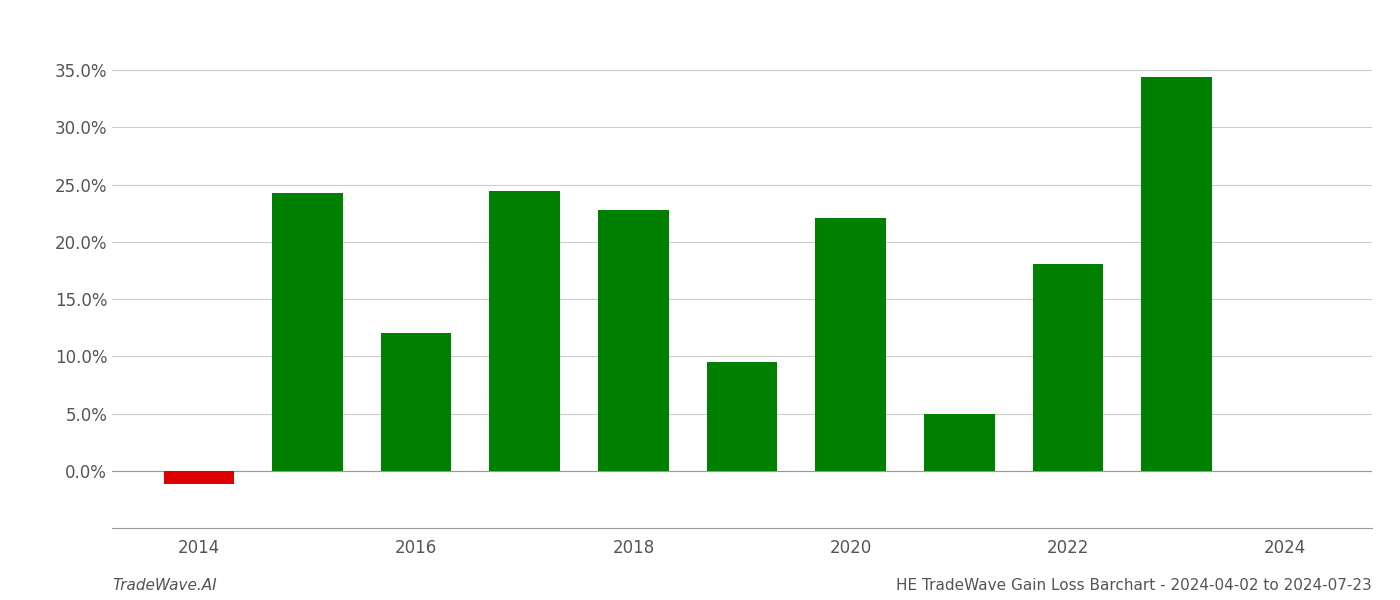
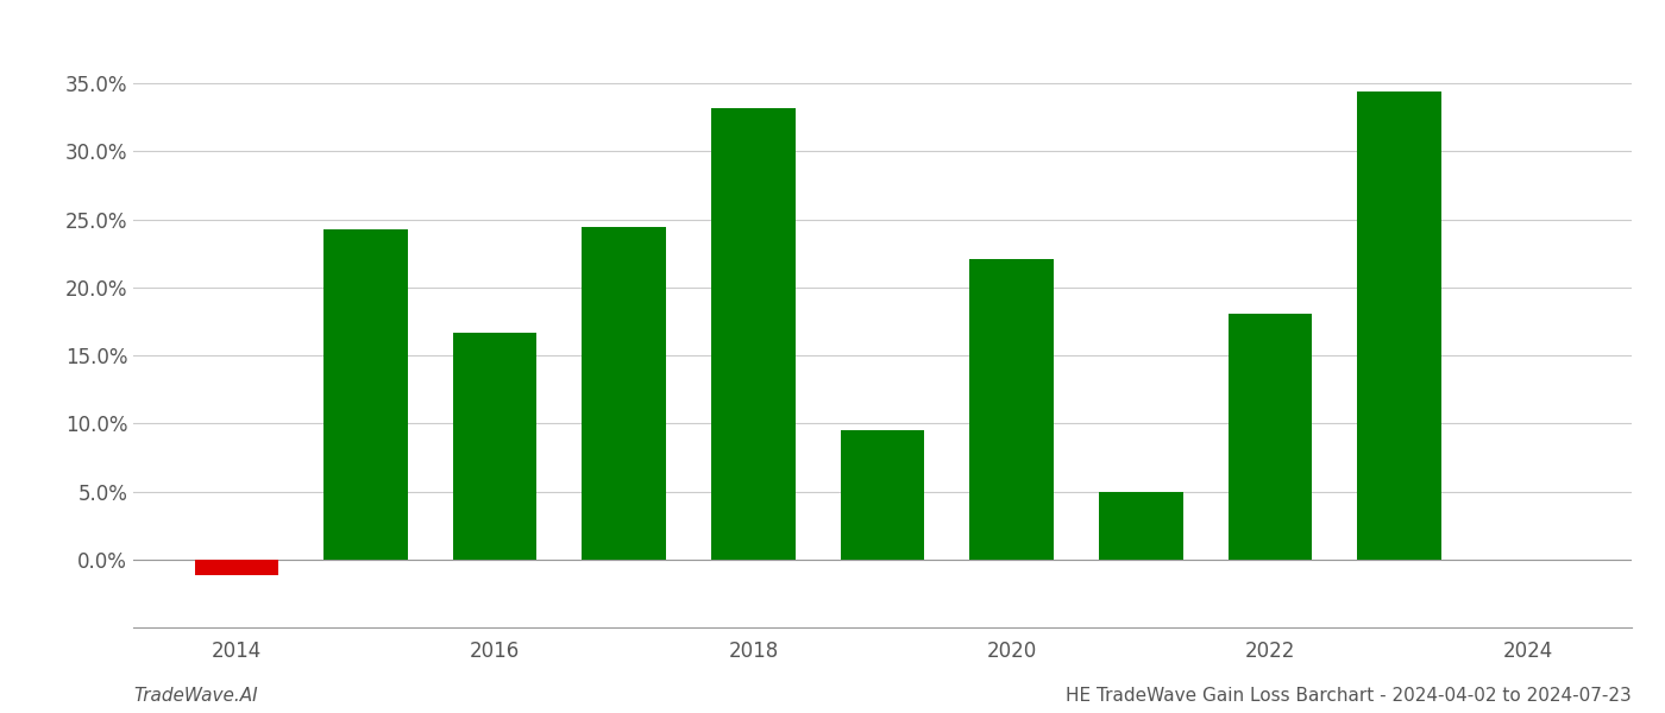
2016: 12.0% -> 16.7%
2018: 22.8% -> 33.2%
